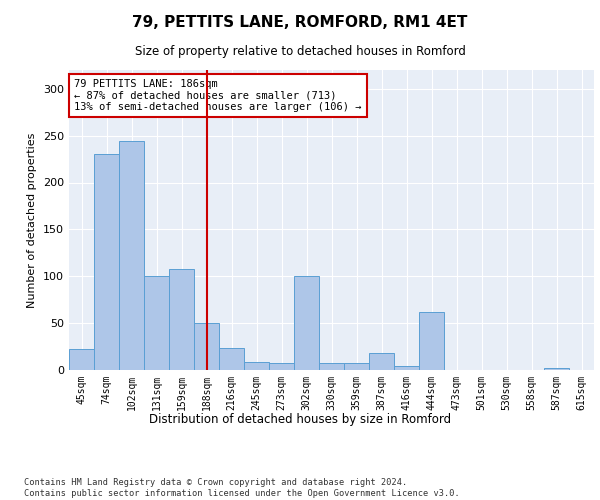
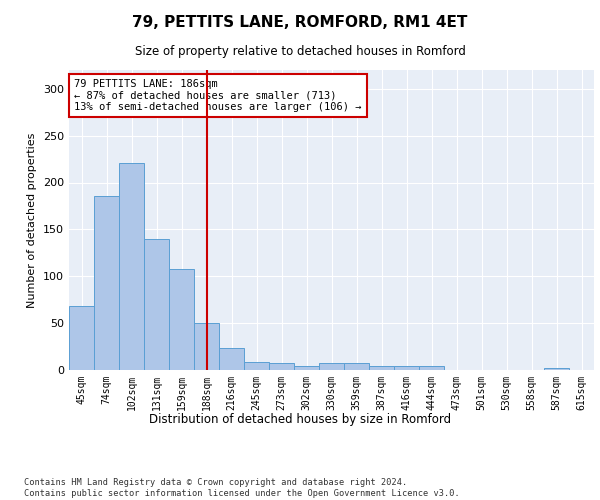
45sqm: 22 -> 68
74sqm: 230 -> 186
102sqm: 244 -> 221
131sqm: 100 -> 140
302sqm: 100 -> 4
387sqm: 18 -> 4
444sqm: 62 -> 4
